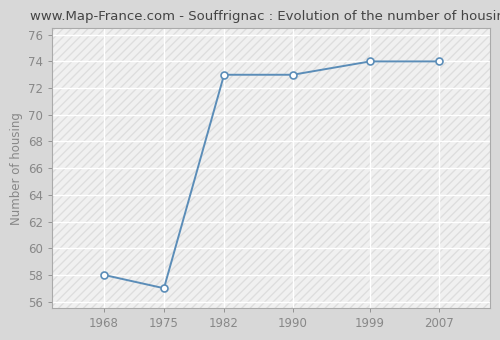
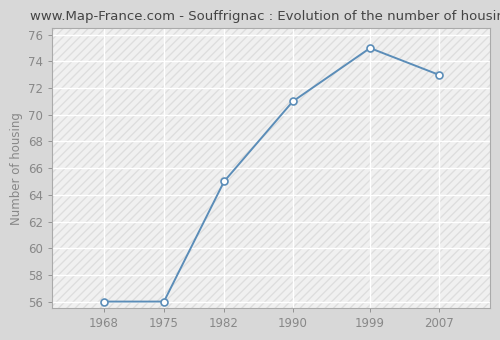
1968: 58 -> 56
1975: 57 -> 56
1982: 73 -> 65
1990: 73 -> 71
1999: 74 -> 75
2007: 74 -> 73
